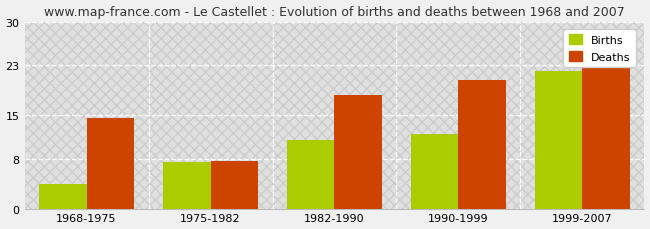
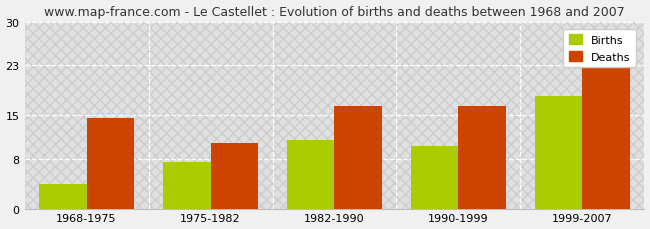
Deaths/1975-1982: 7.6 -> 10.5
Deaths/1982-1990: 18.2 -> 16.5
Births/1990-1999: 12.0 -> 10.0
Deaths/1990-1999: 20.6 -> 16.5
Births/1999-2007: 22.0 -> 18.0
